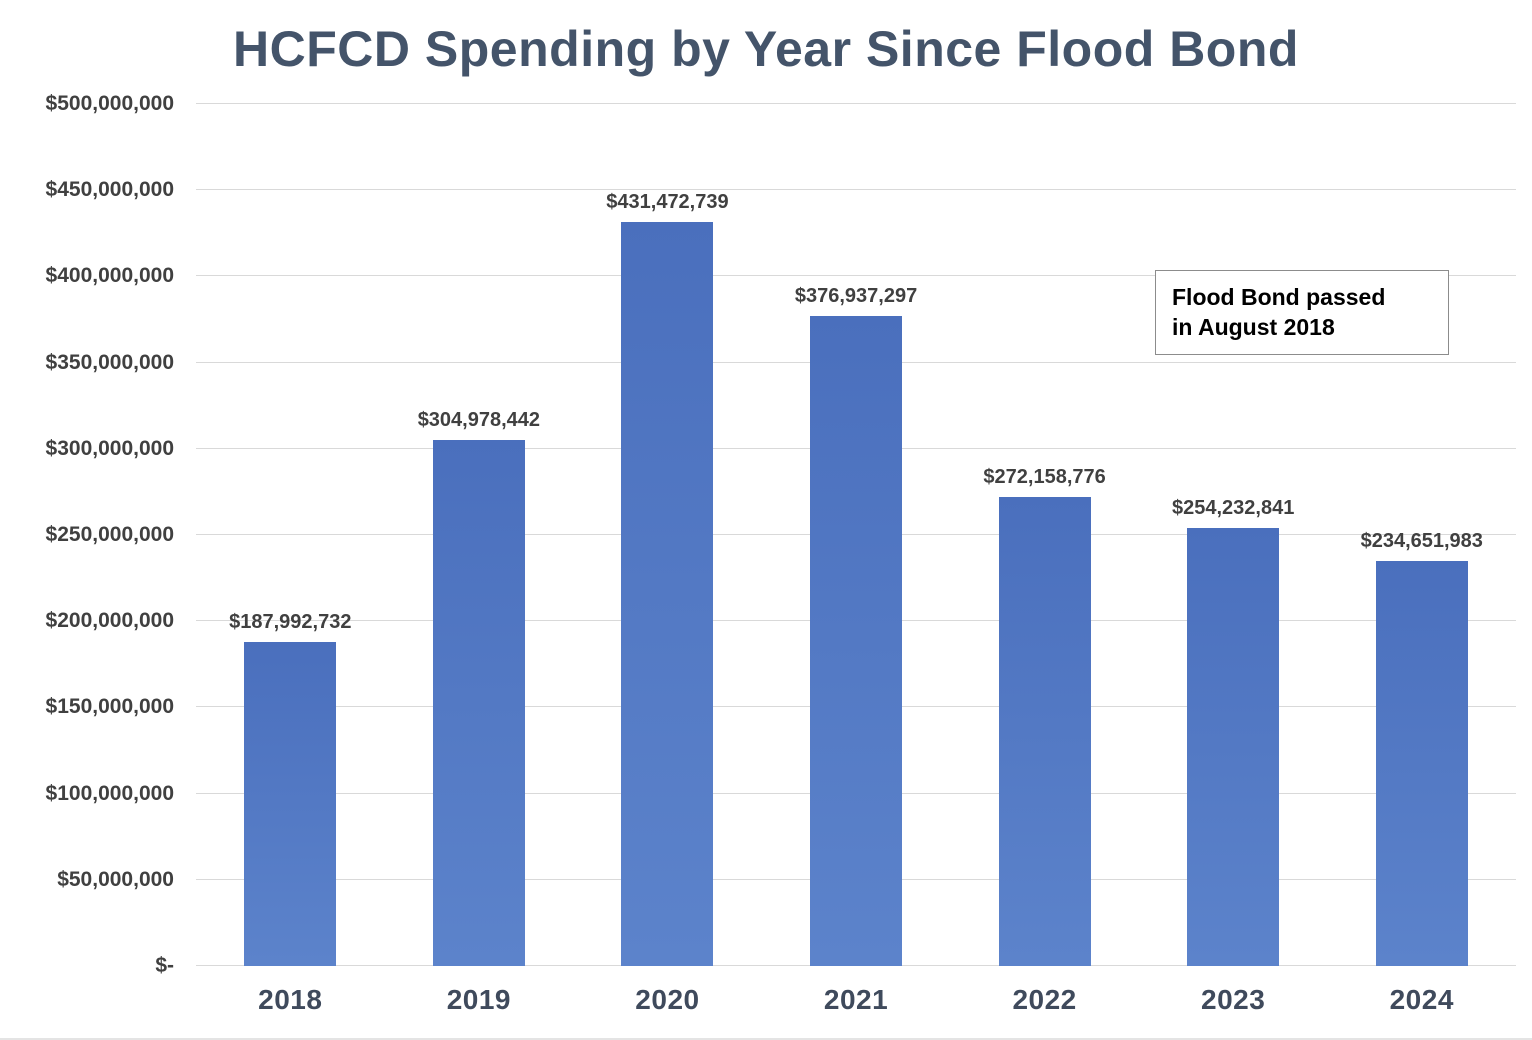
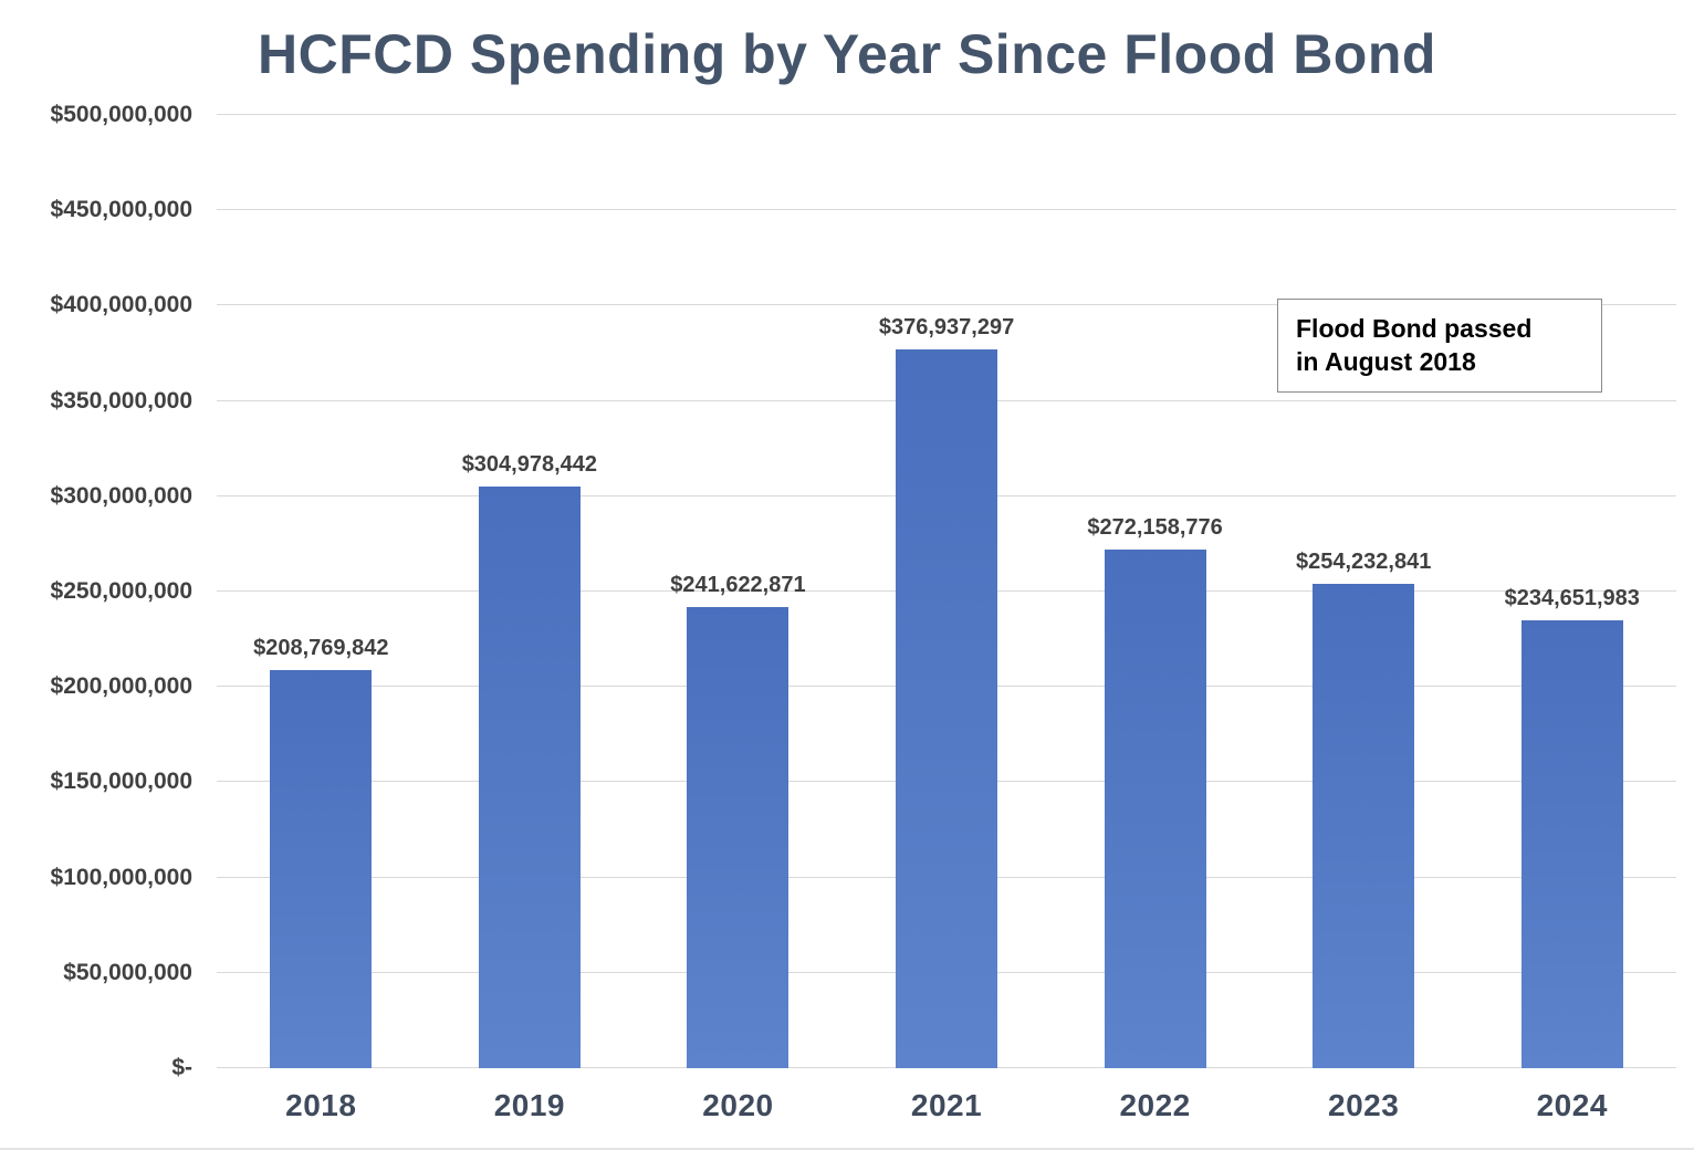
2018: $187,992,732 -> $208,769,842
2020: $431,472,739 -> $241,622,871
